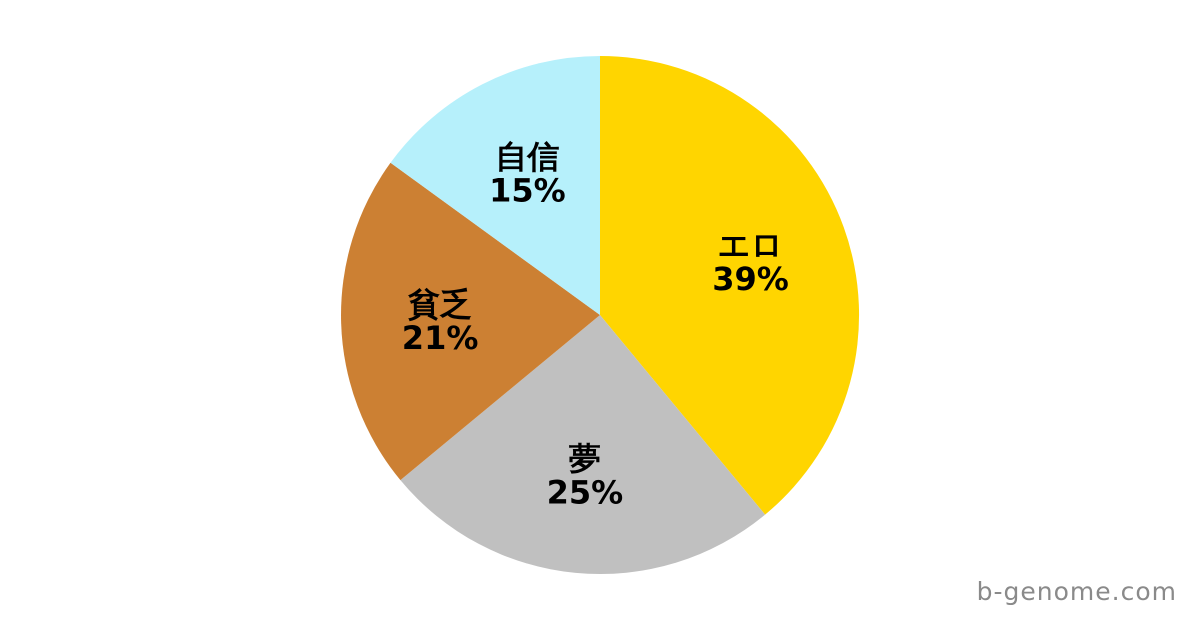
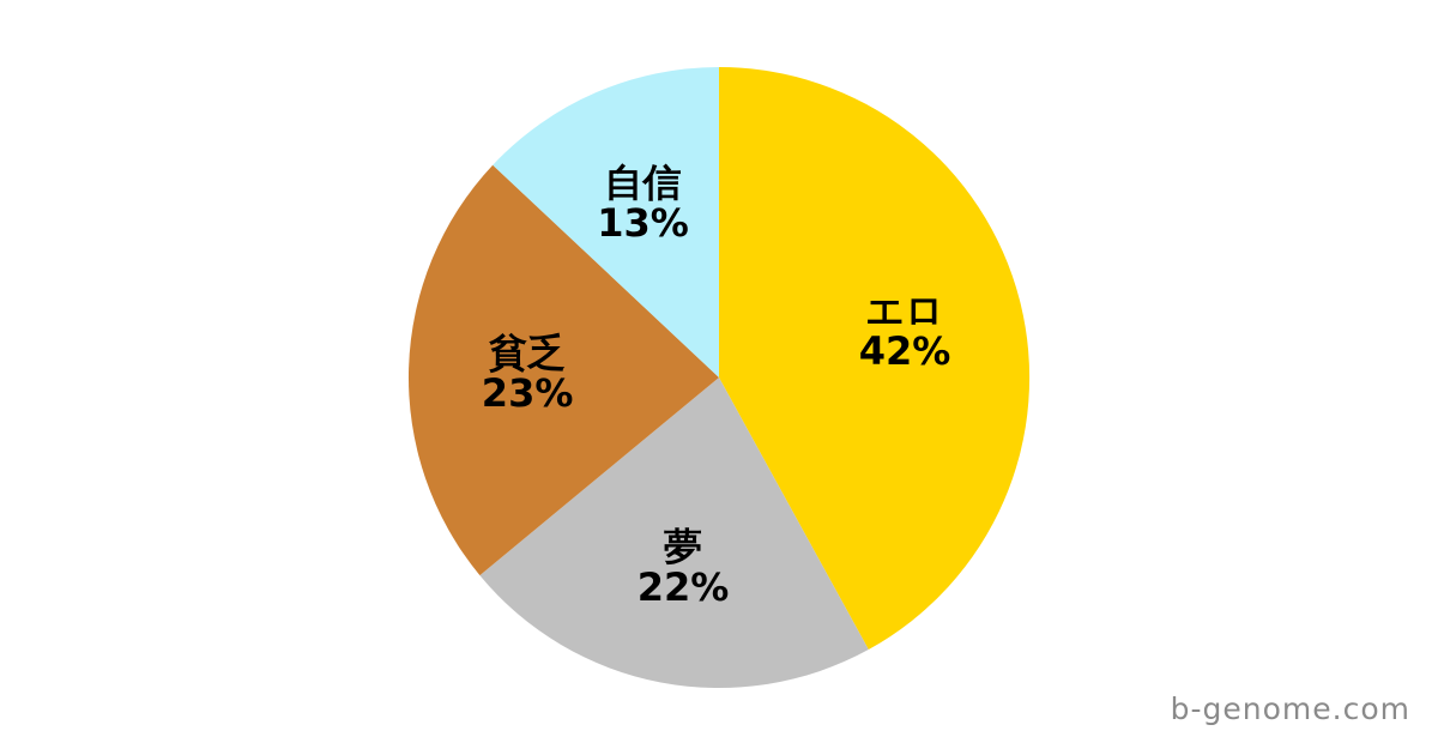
エロ: 39% -> 42%
夢: 25% -> 22%
貧乏: 21% -> 23%
自信: 15% -> 13%
